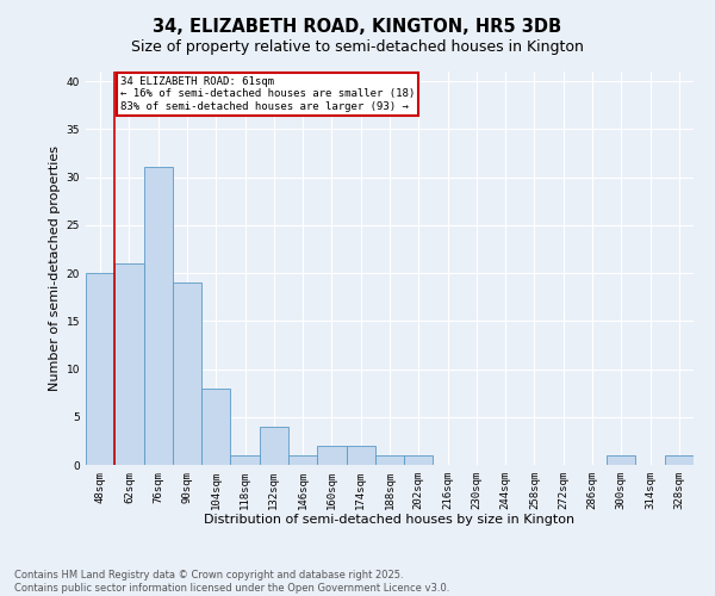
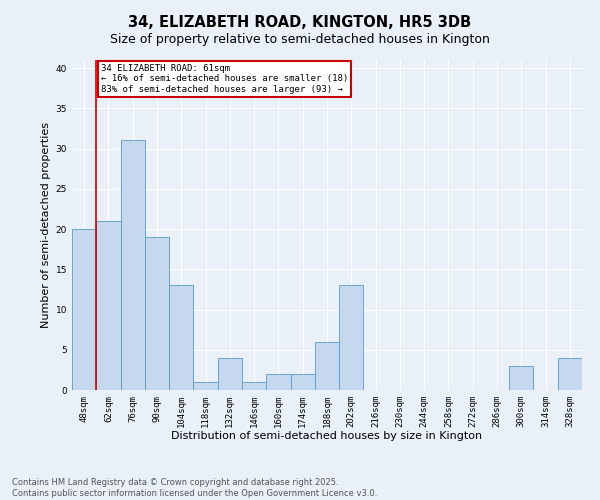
104sqm: 8 -> 13
188sqm: 1 -> 6
202sqm: 1 -> 13
300sqm: 1 -> 3
328sqm: 1 -> 4
